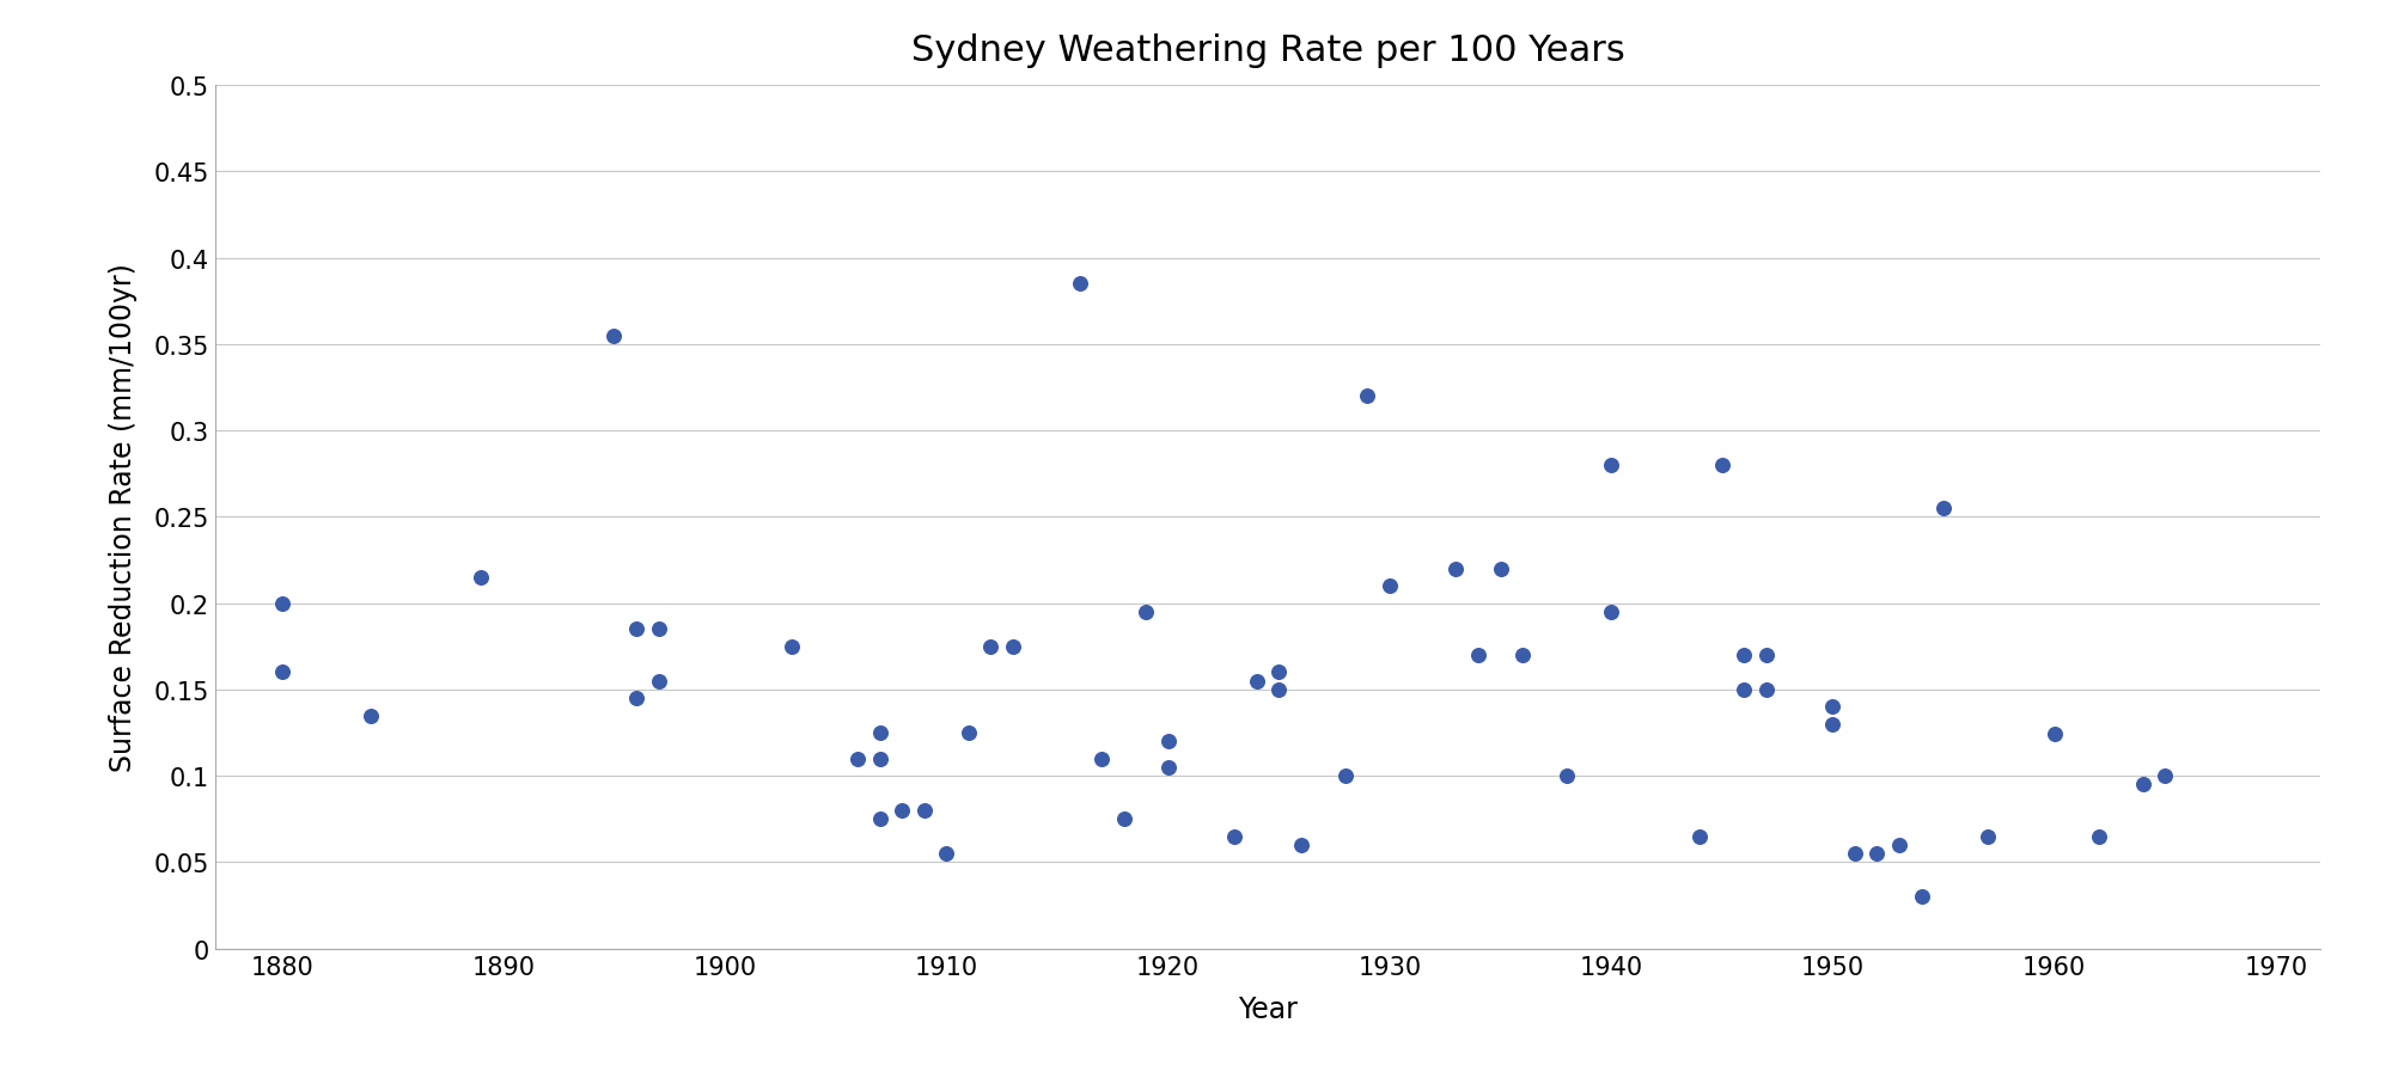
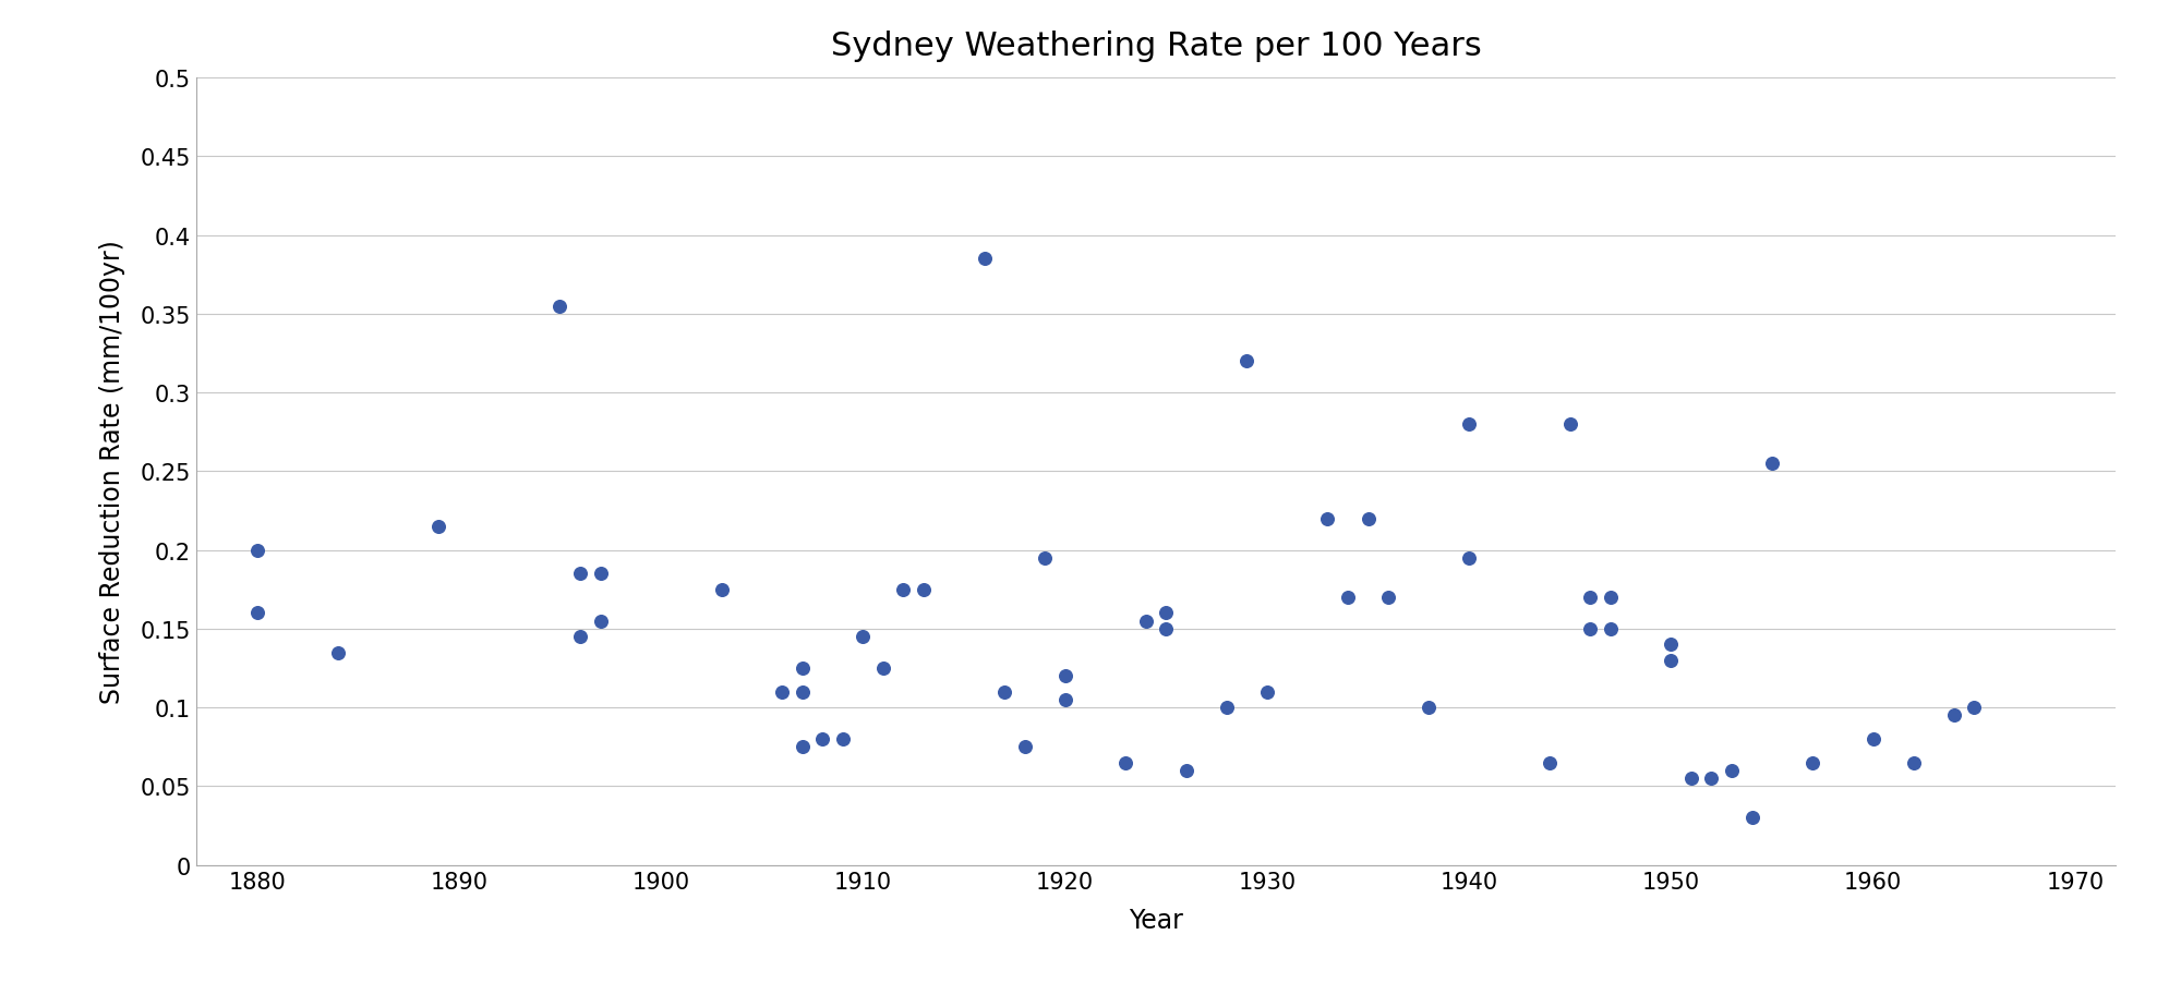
1910: 0.055 -> 0.145
1930: 0.210 -> 0.110
1960: 0.124 -> 0.080
